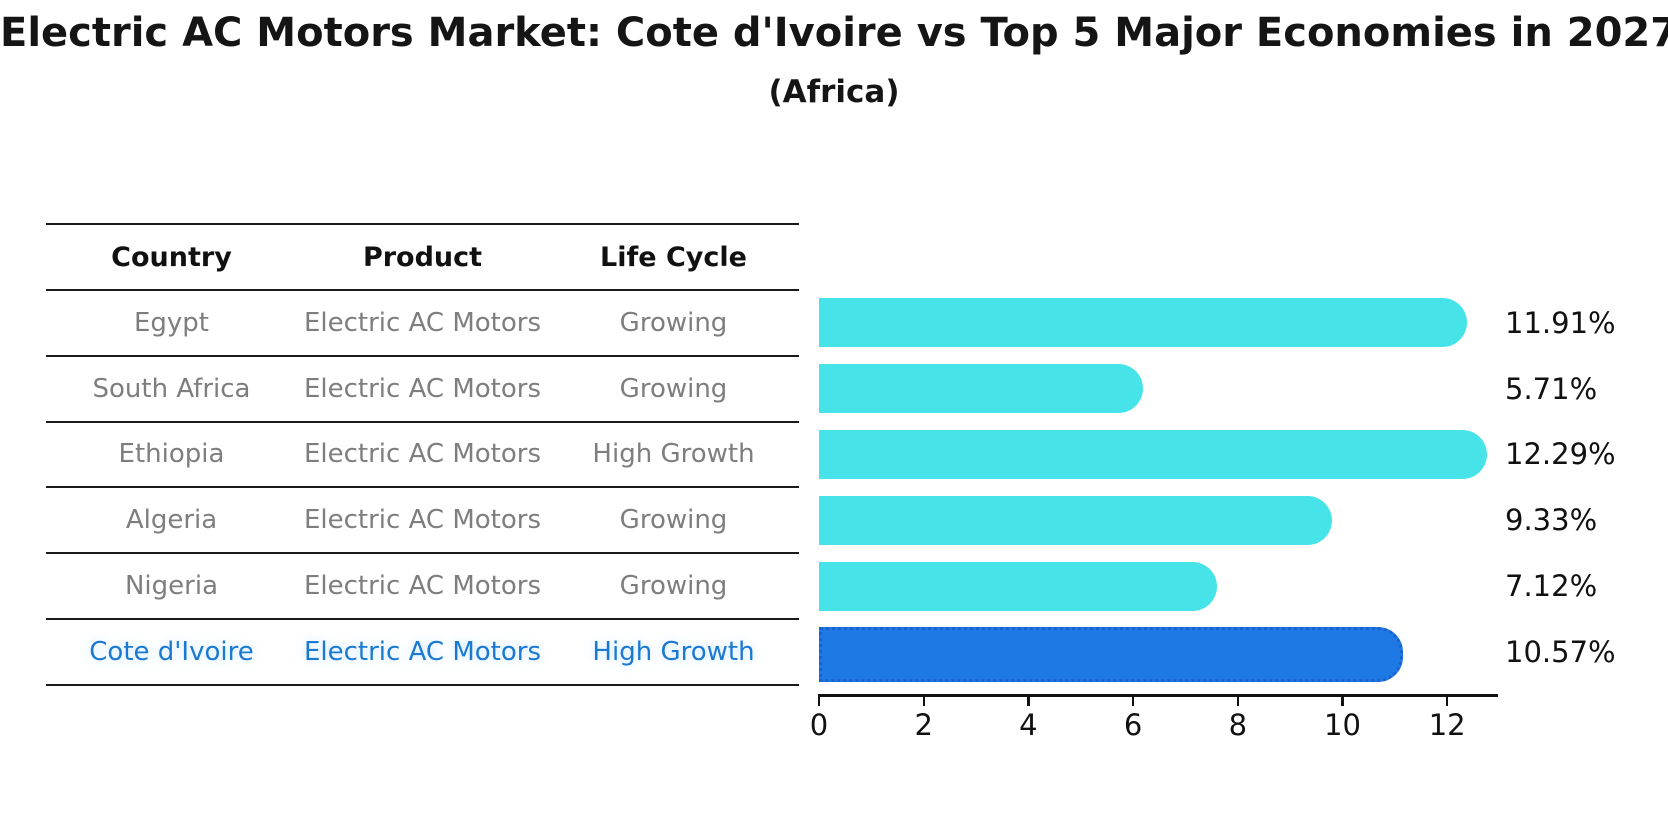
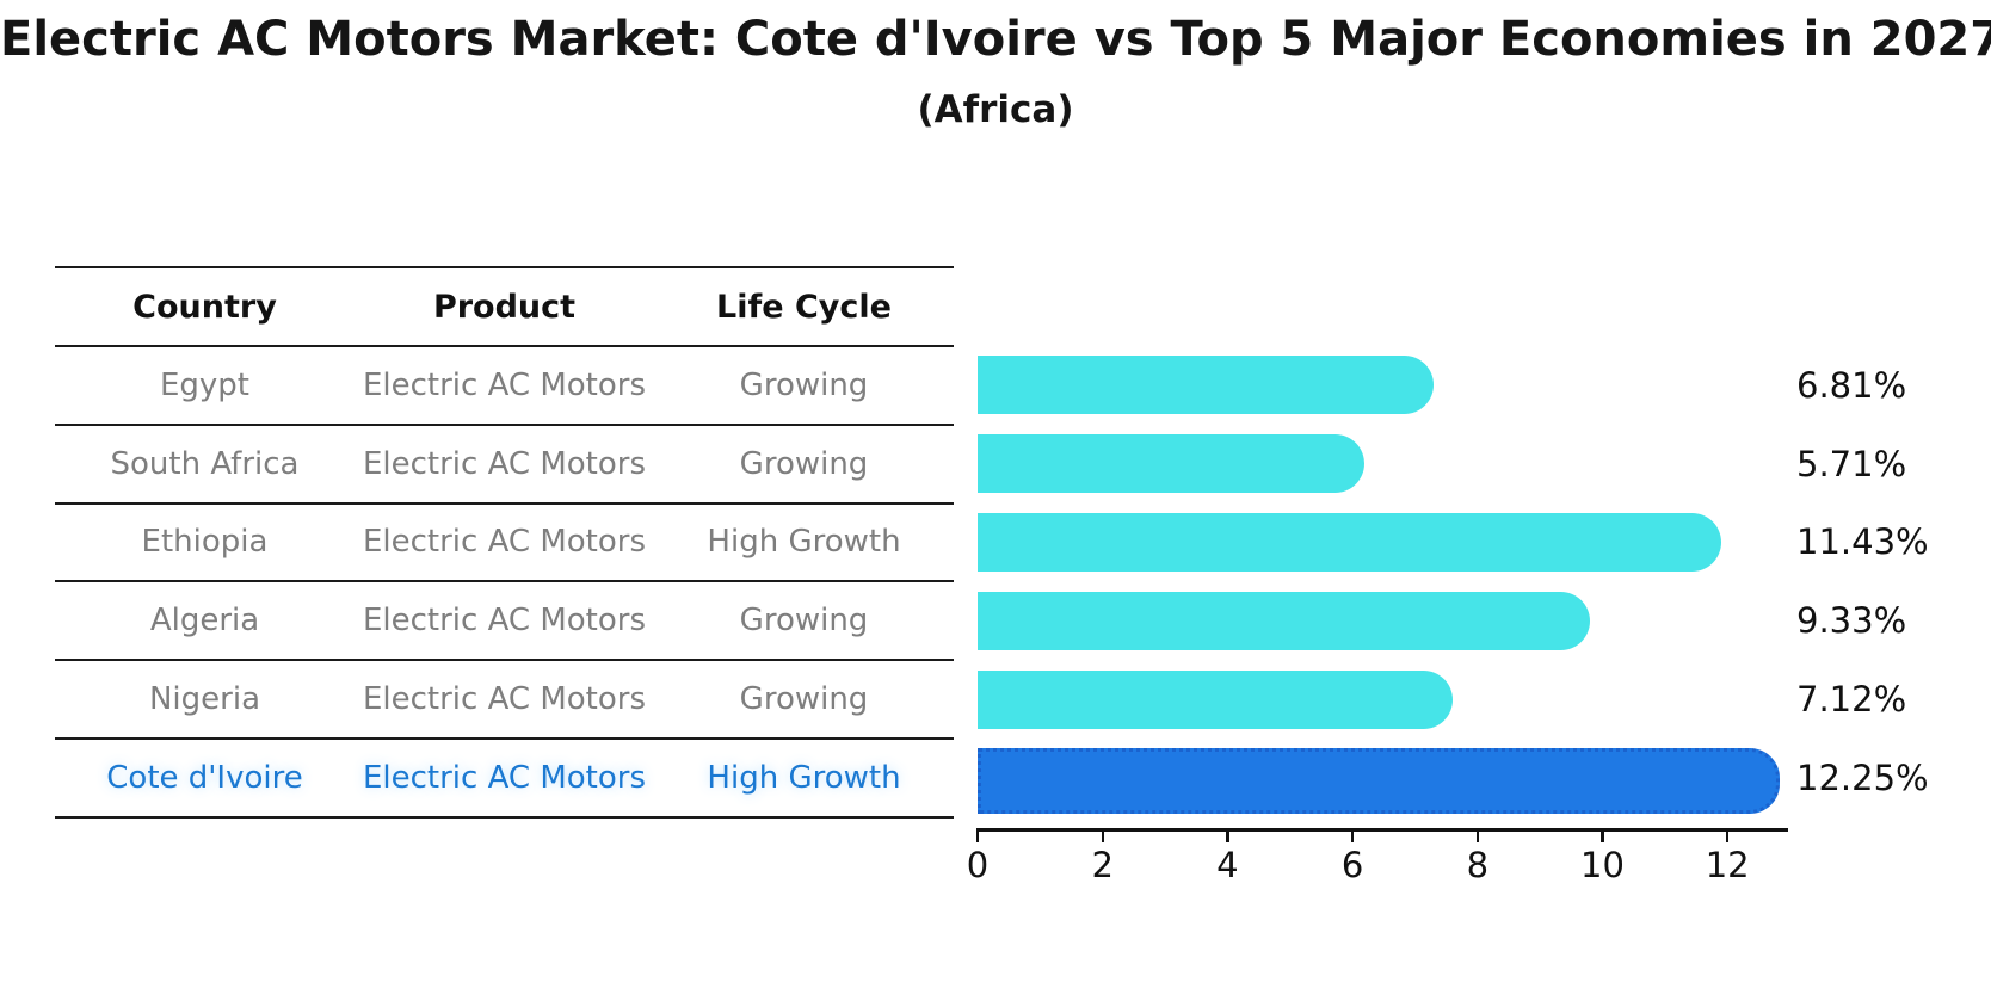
Egypt: 11.91% -> 6.81%
Ethiopia: 12.29% -> 11.43%
Cote d'Ivoire: 10.57% -> 12.25%
